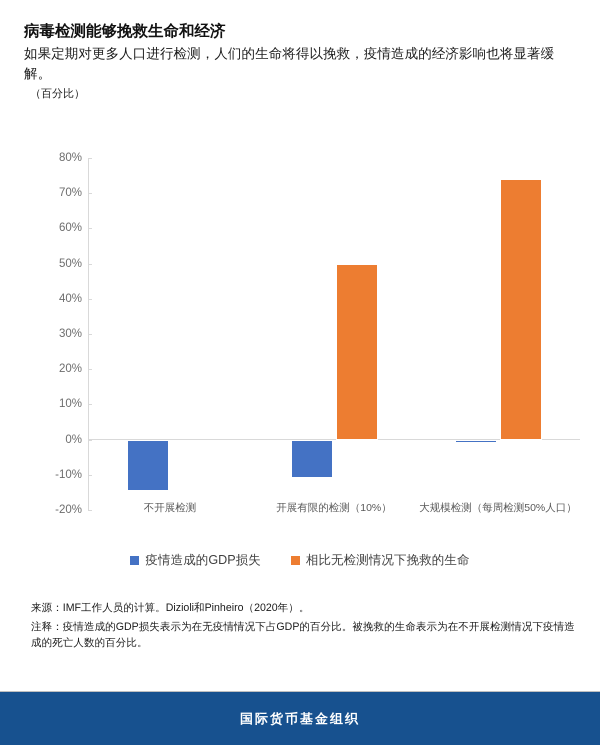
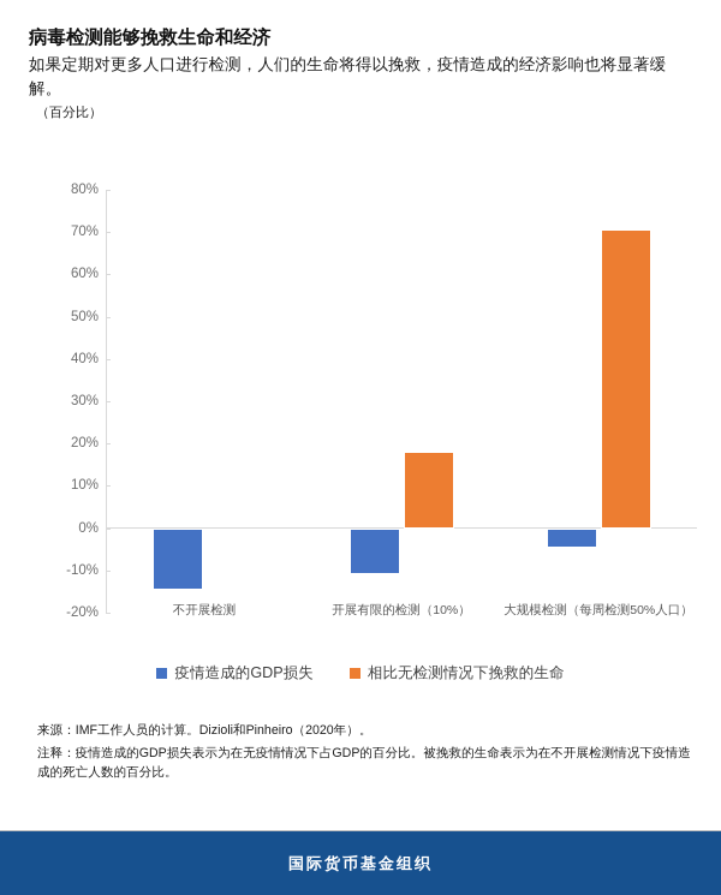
相比无检测情况下挽救的生命/开展有限的检测（10%）: 50% -> 18%
疫情造成的GDP损失/大规模检测（每周检测50%人口）: -1% -> -5%
相比无检测情况下挽救的生命/大规模检测（每周检测50%人口）: 74% -> 70%
